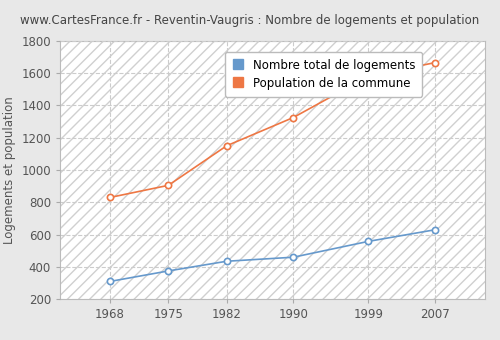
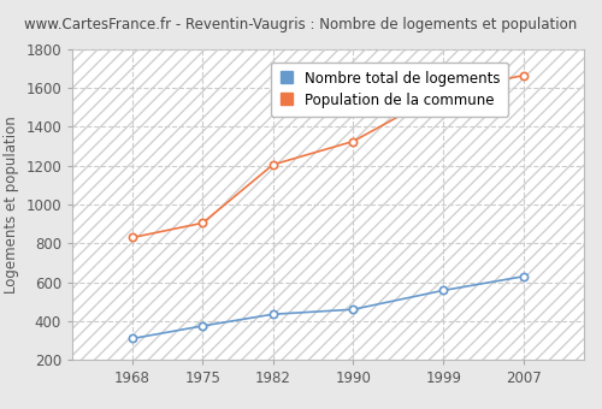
Population de la commune/1982: 1150 -> 1200
